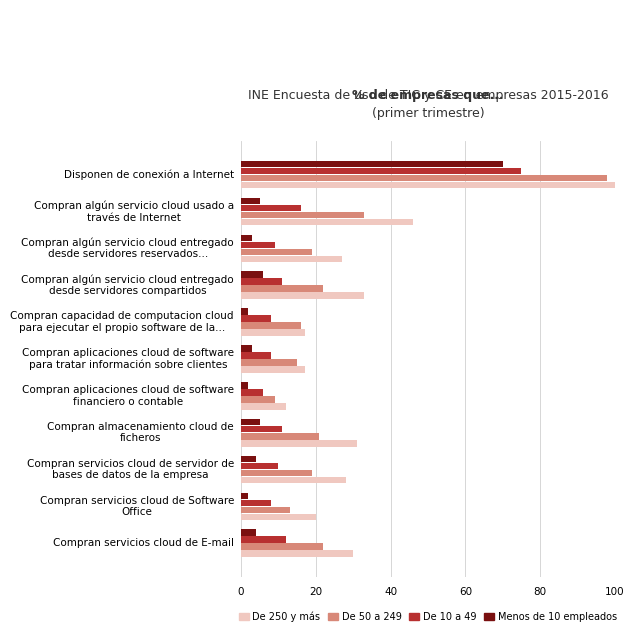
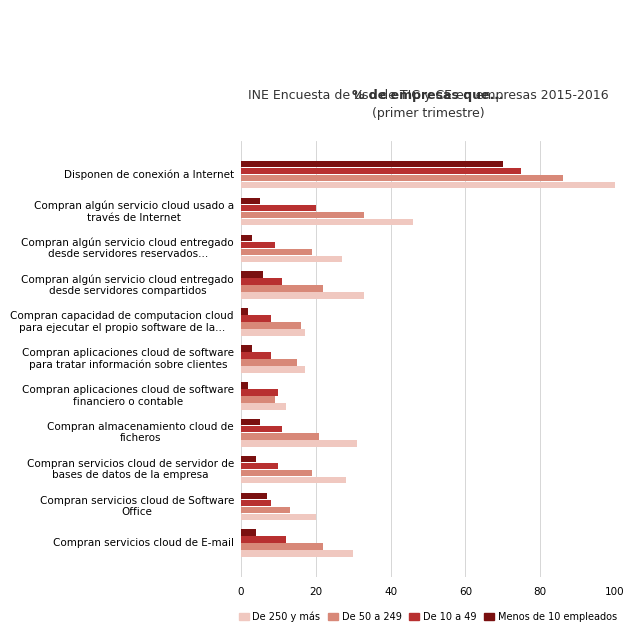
De 50 a 249/Disponen de conexión a Internet: 98 -> 86
De 10 a 49/Compran algún servicio cloud usado a través de Internet: 16 -> 20
De 10 a 49/Compran aplicaciones cloud de software financiero o contable: 6 -> 10
Menos de 10 empleados/Compran servicios cloud de Software Office: 2 -> 7
